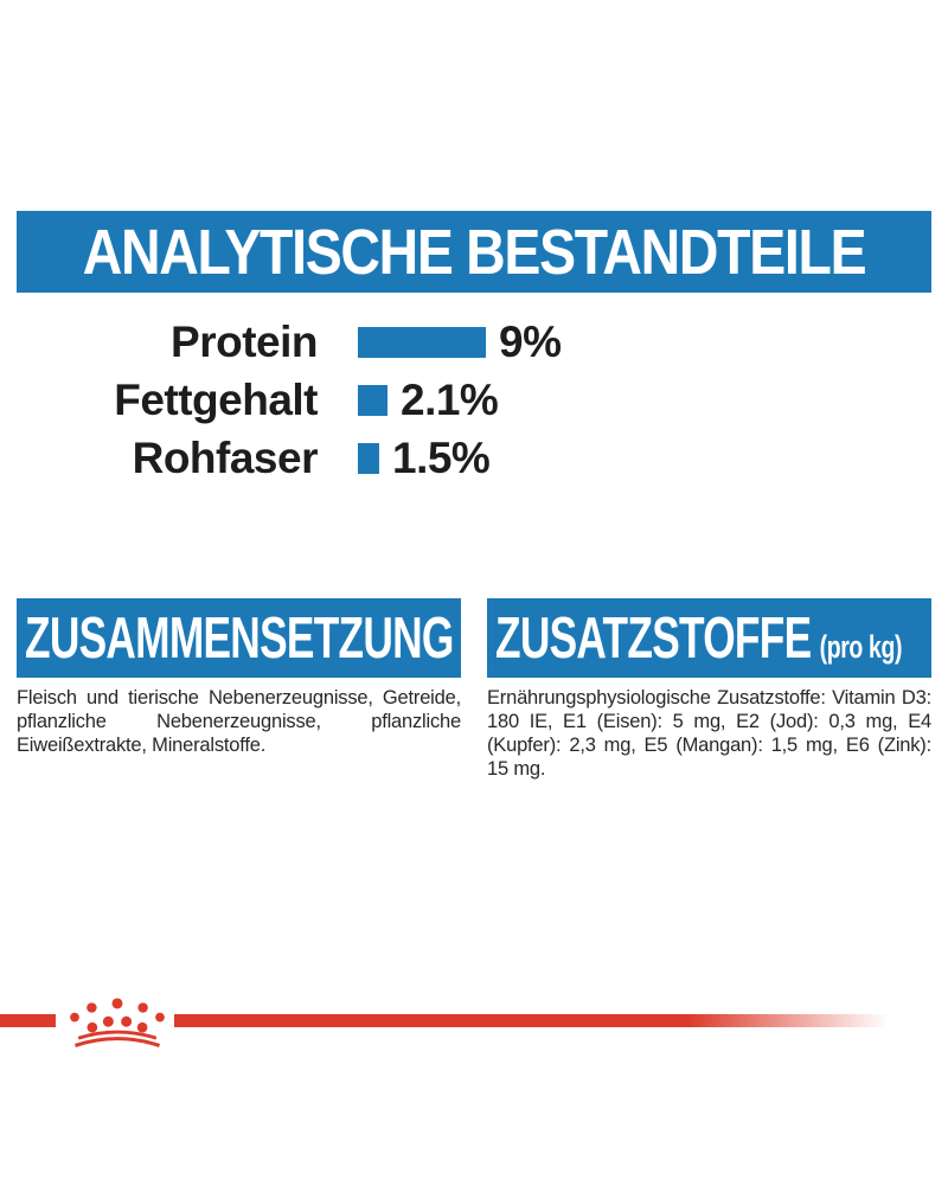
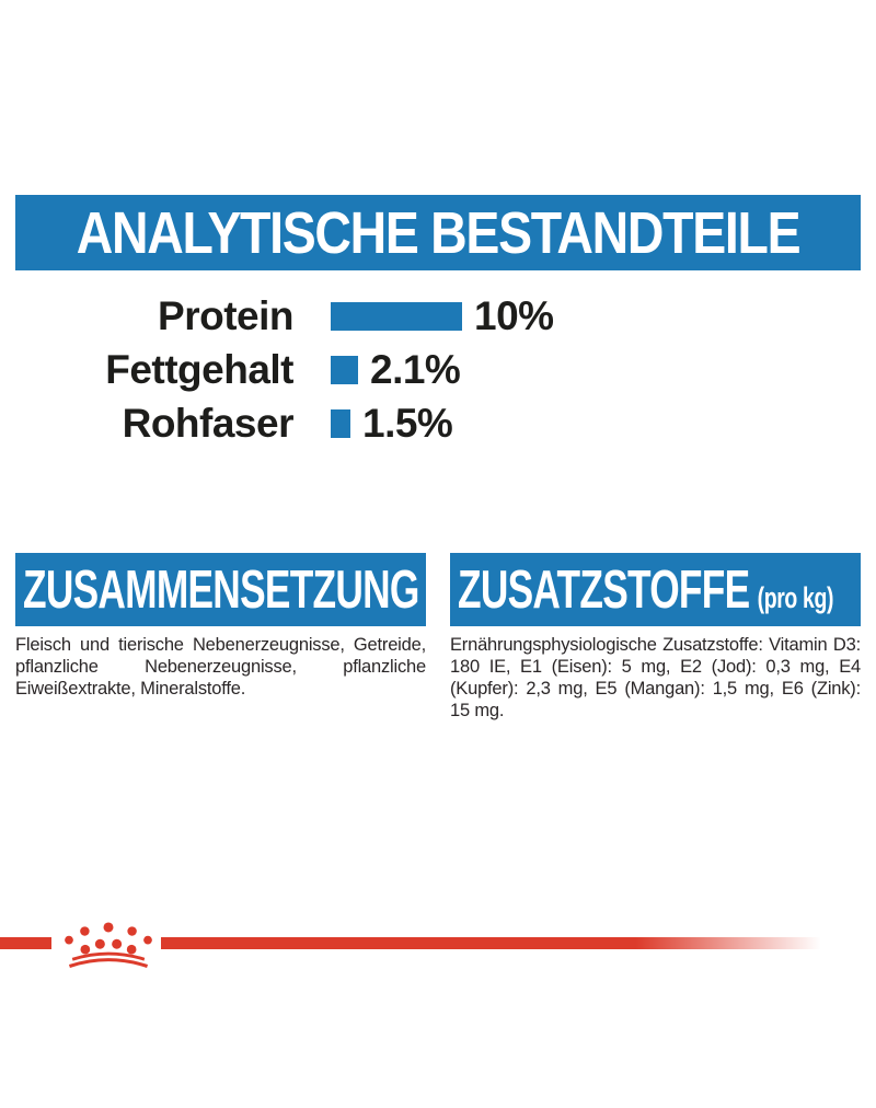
Protein: 9% -> 10%
